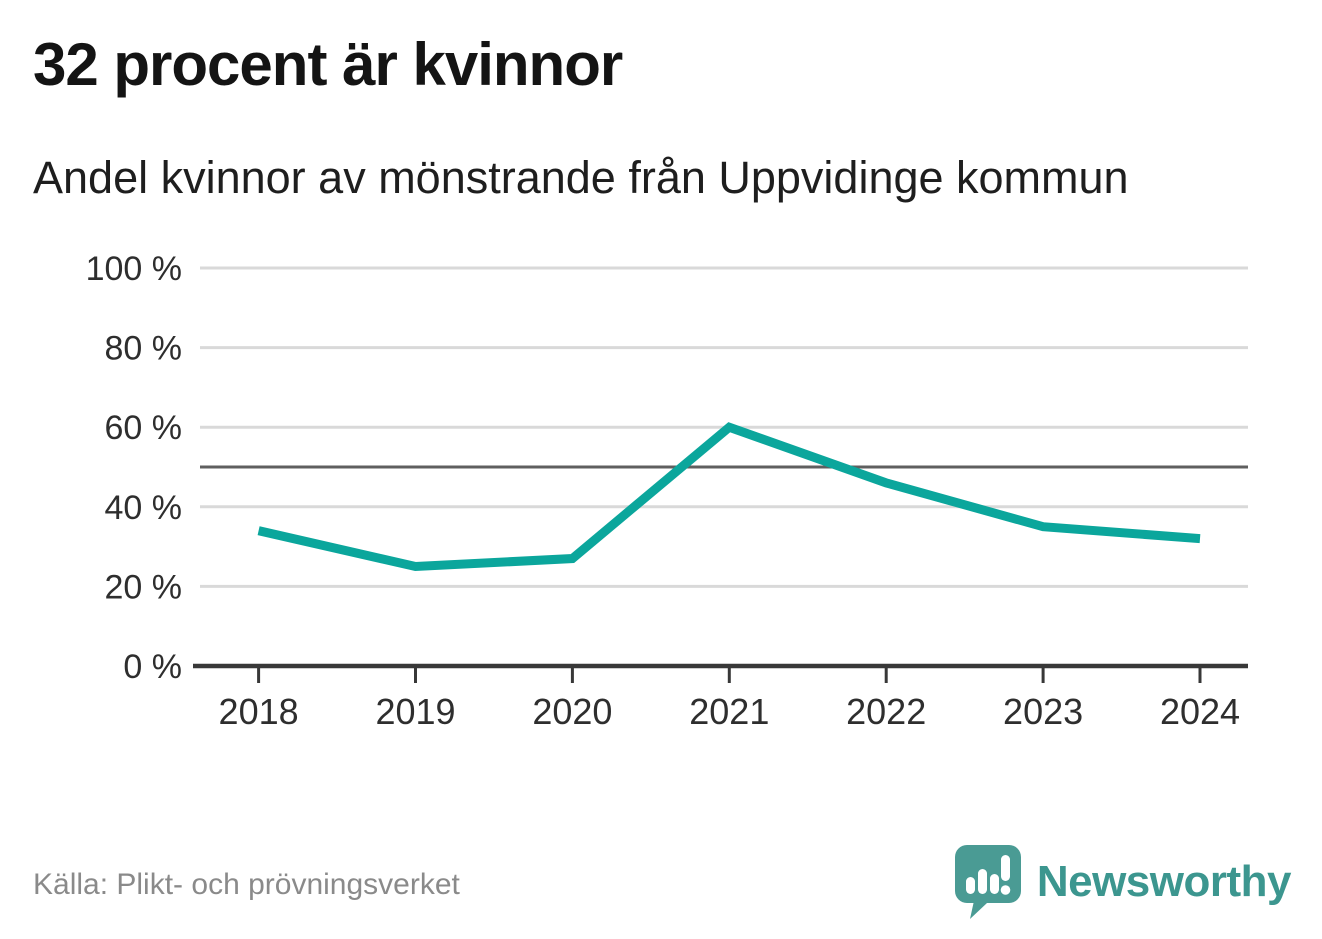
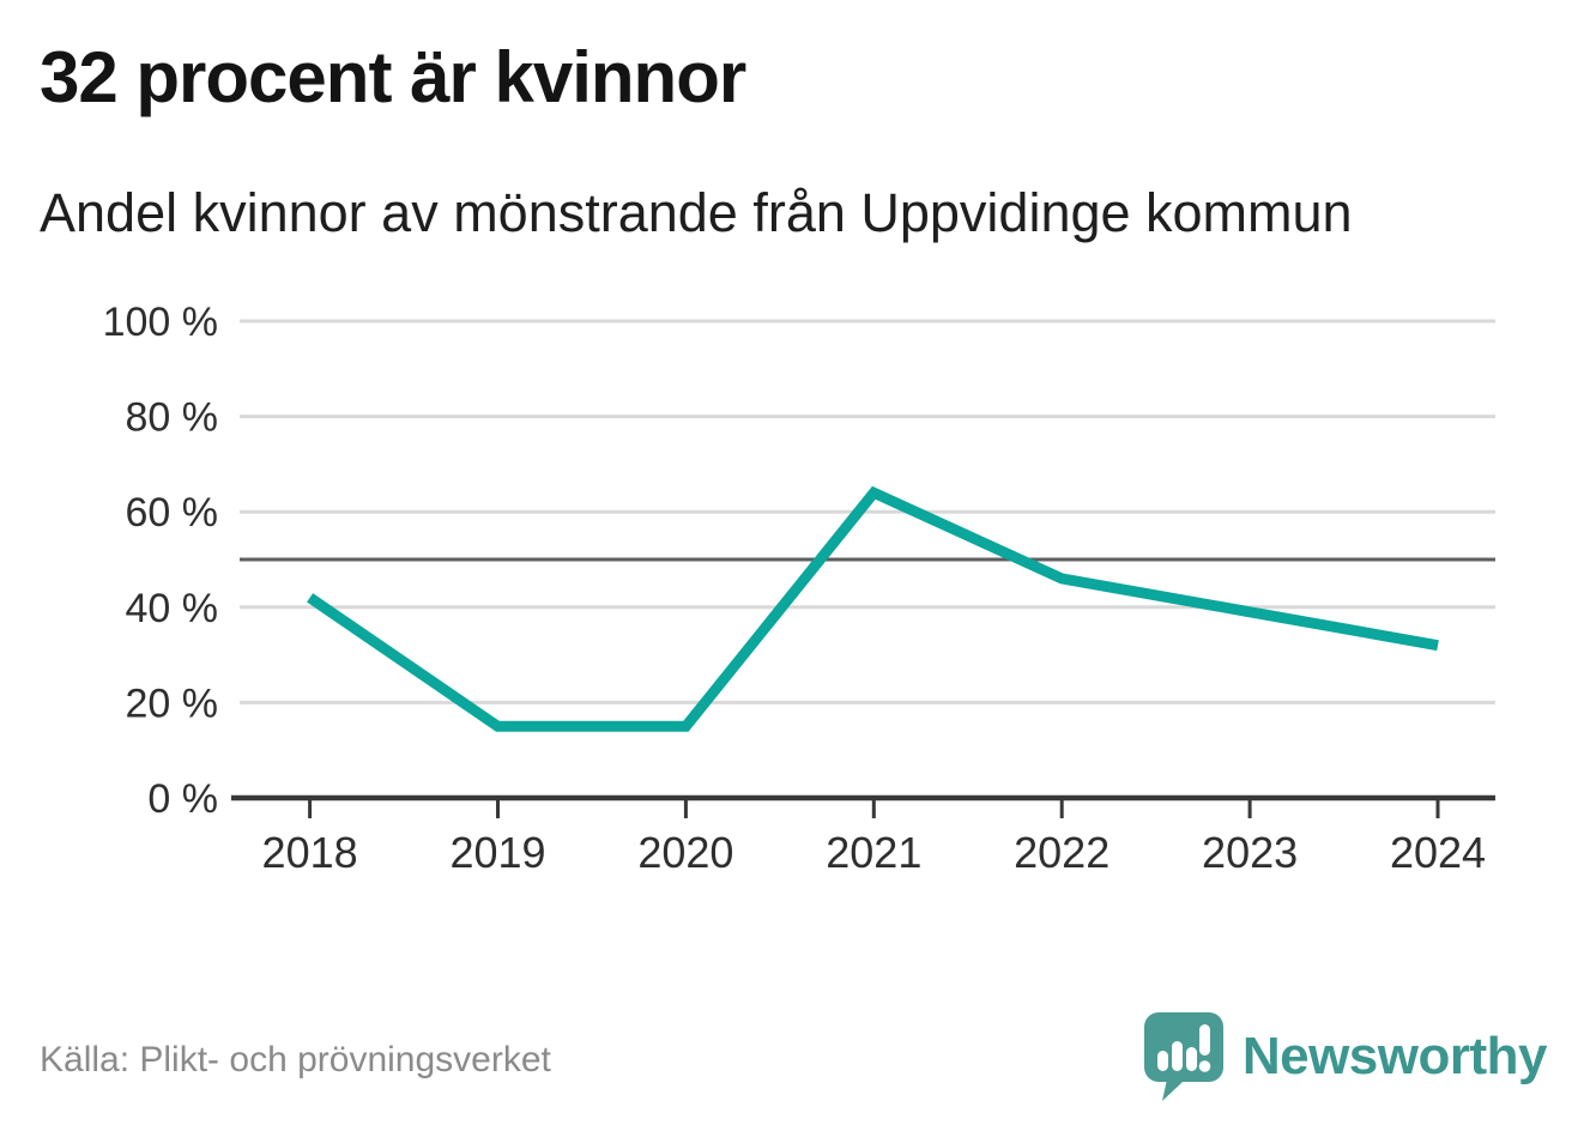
2018: 34% -> 42%
2019: 25% -> 15%
2020: 27% -> 15%
2021: 60% -> 64%
2023: 35% -> 39%
